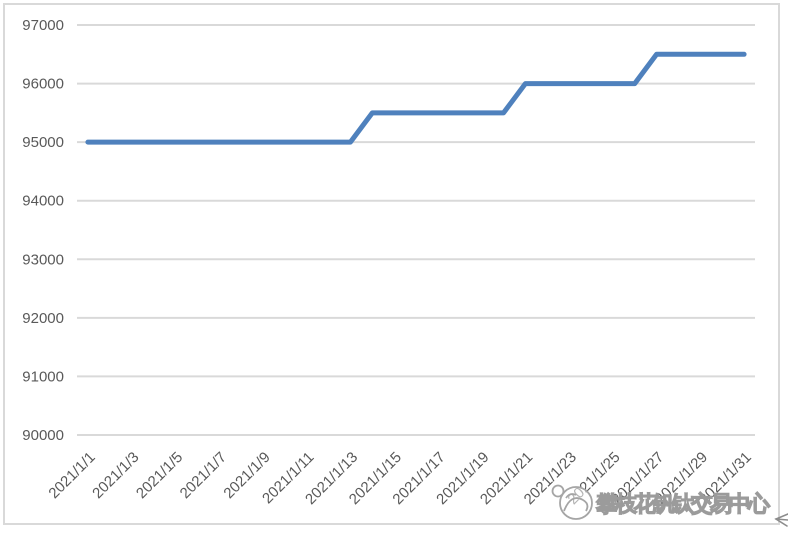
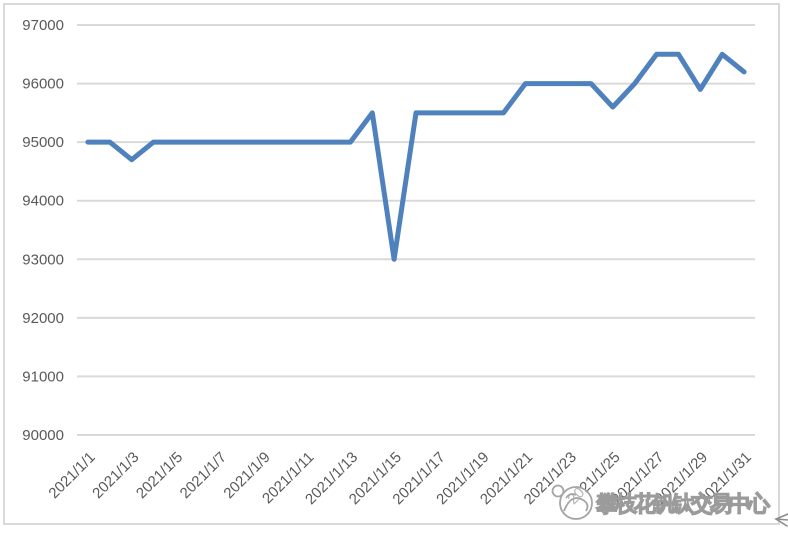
2021/1/3: 95000 -> 94700
2021/1/15: 95500 -> 93000
2021/1/25: 96000 -> 95600
2021/1/29: 96500 -> 95900
2021/1/31: 96500 -> 96200
